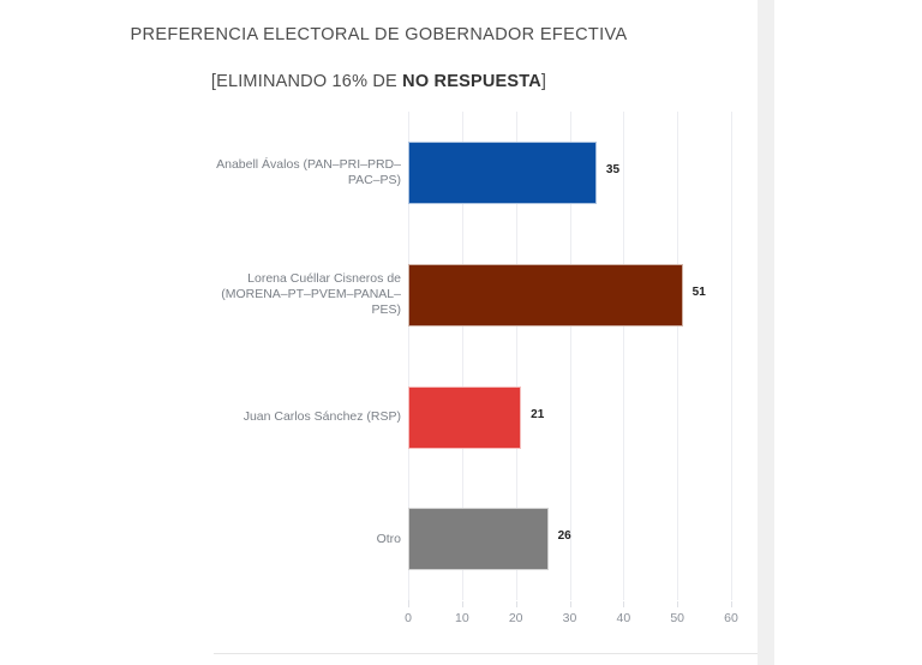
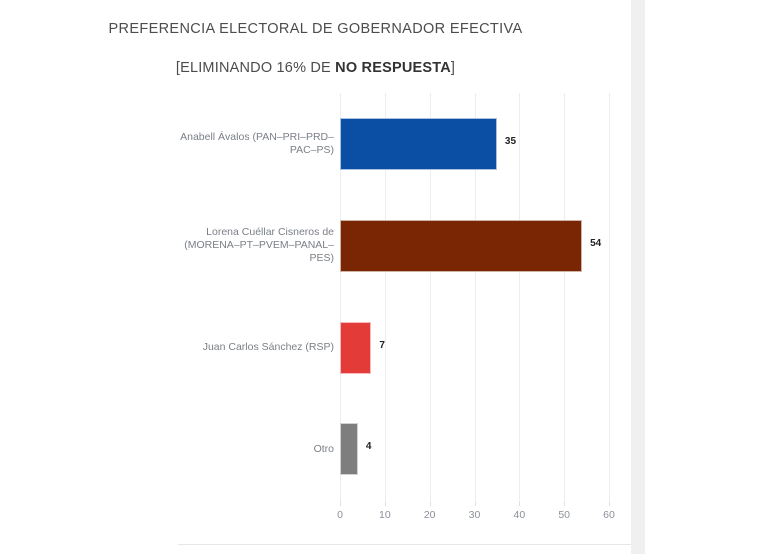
Lorena Cuéllar Cisneros de (MORENA–PT–PVEM–PANAL– PES): 51 -> 54
Juan Carlos Sánchez (RSP): 21 -> 7
Otro: 26 -> 4
